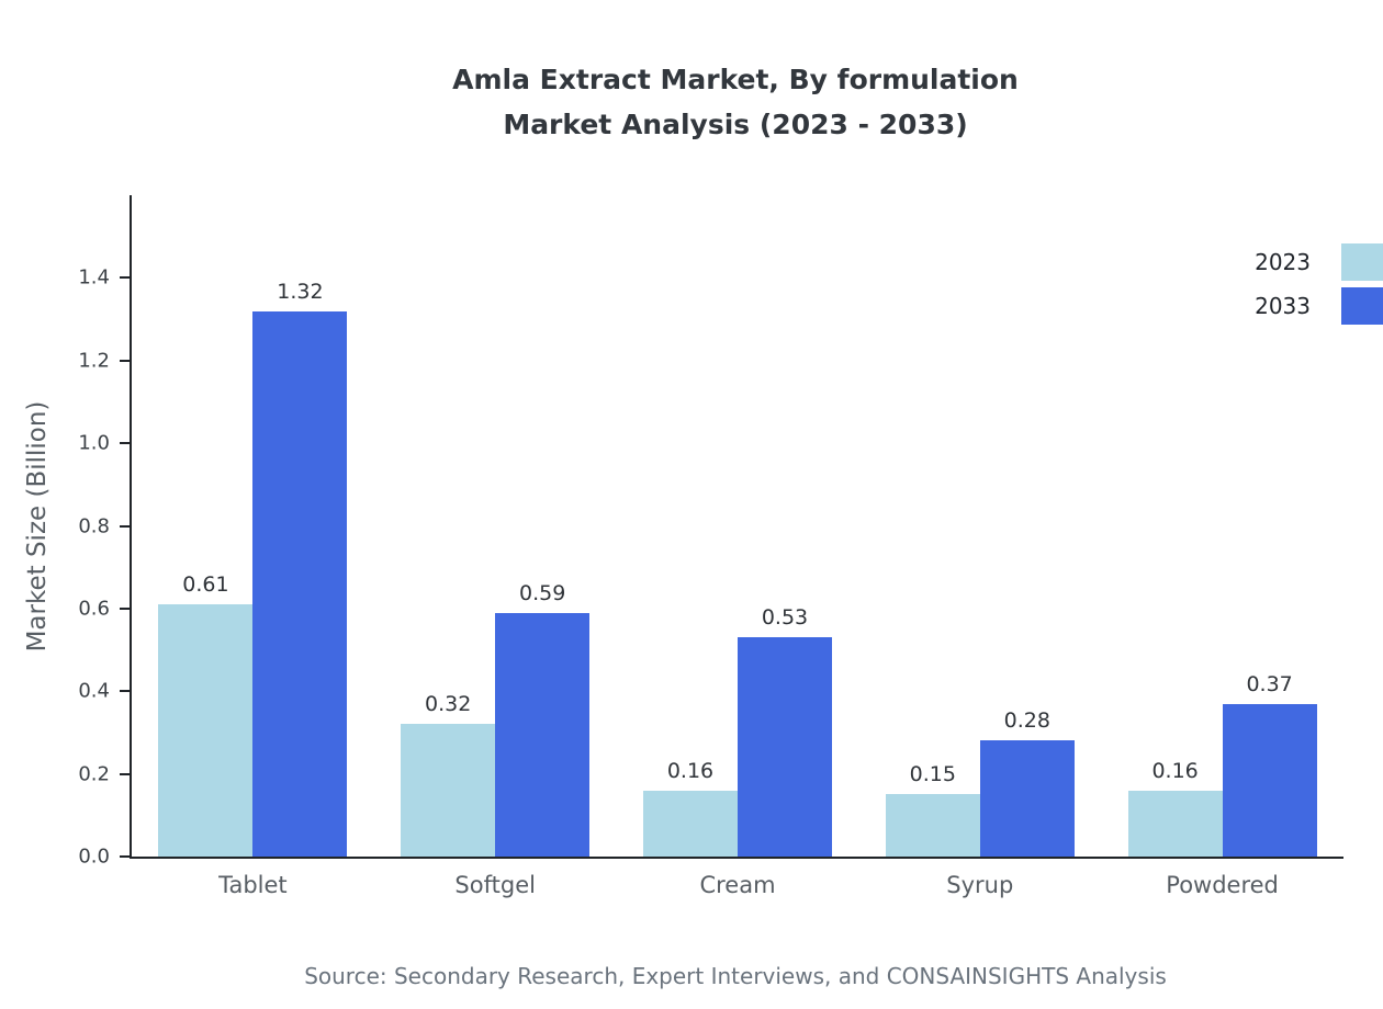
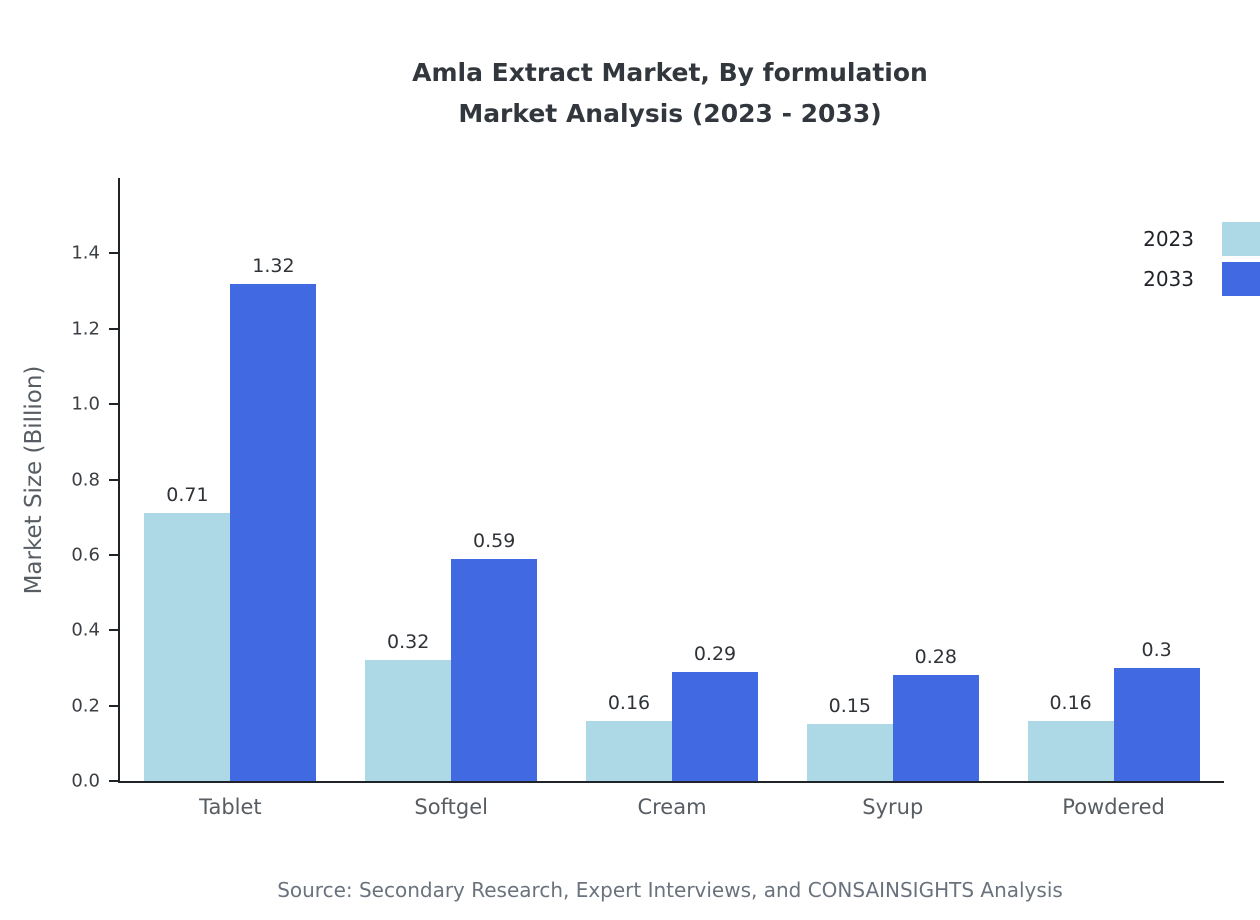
2023/Tablet: 0.61 -> 0.71
2033/Cream: 0.53 -> 0.29
2033/Powdered: 0.37 -> 0.3
